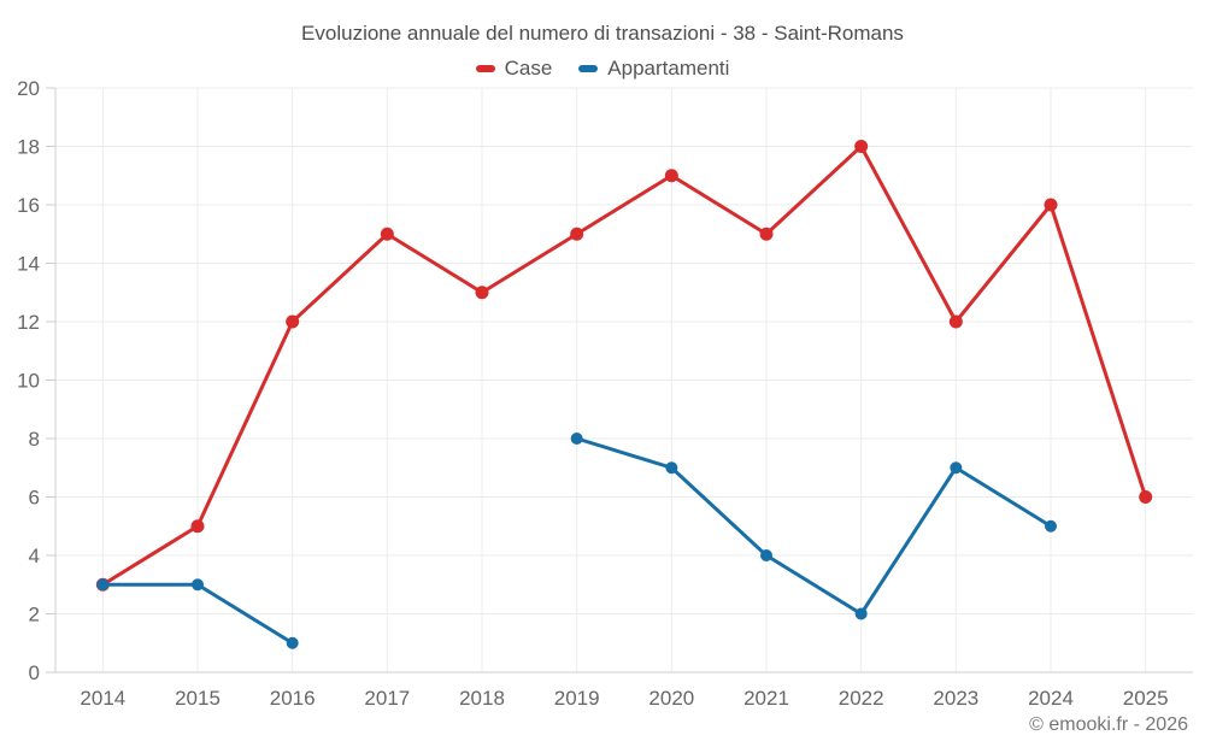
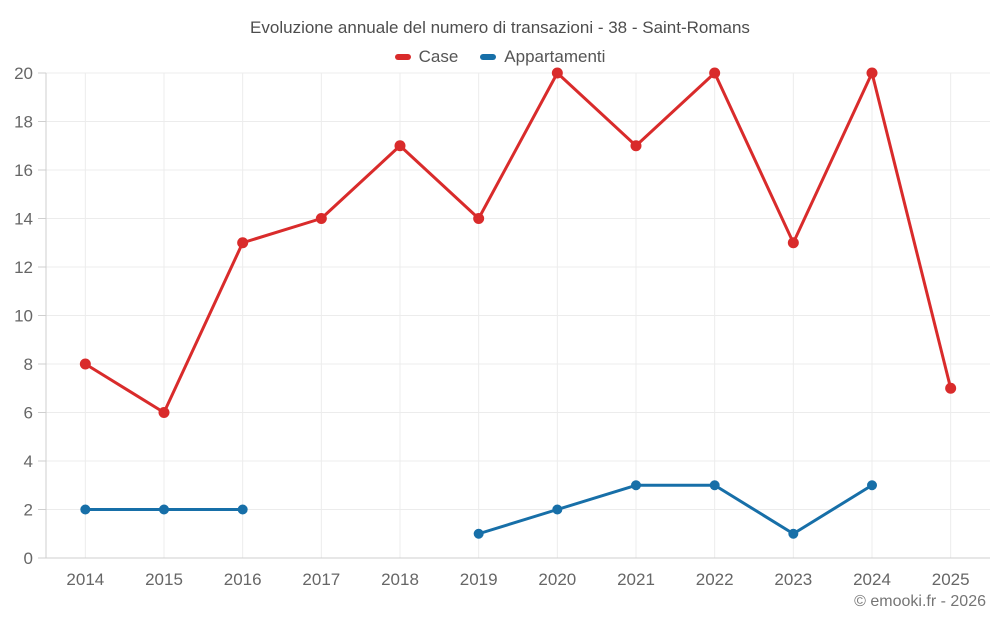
Case/2014: 3 -> 8
Appartamenti/2014: 3 -> 2
Case/2015: 5 -> 6
Appartamenti/2015: 3 -> 2
Case/2016: 12 -> 13
Appartamenti/2016: 1 -> 2
Case/2017: 15 -> 14
Case/2018: 13 -> 17
Case/2019: 15 -> 14
Appartamenti/2019: 8 -> 1
Case/2020: 17 -> 20
Appartamenti/2020: 7 -> 2
Case/2021: 15 -> 17
Appartamenti/2021: 4 -> 3
Case/2022: 18 -> 20
Appartamenti/2022: 2 -> 3
Case/2023: 12 -> 13
Appartamenti/2023: 7 -> 1
Case/2024: 16 -> 20
Appartamenti/2024: 5 -> 3
Case/2025: 6 -> 7
